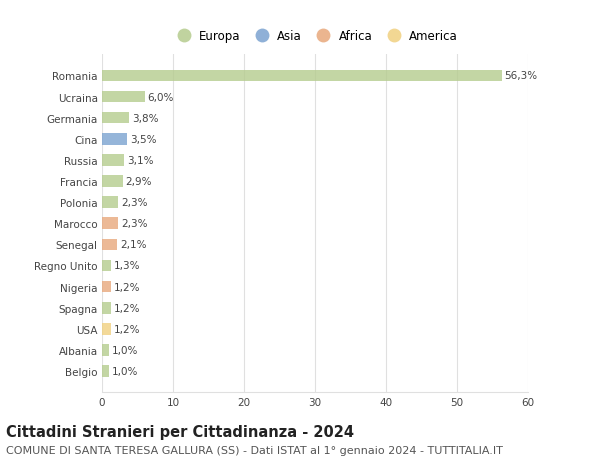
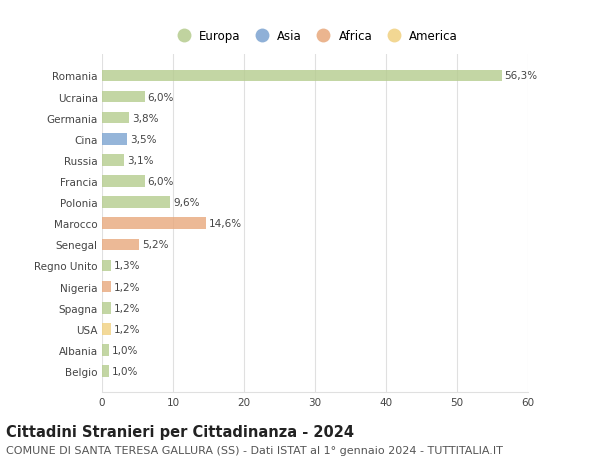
Francia: 2,9% -> 6,0%
Polonia: 2,3% -> 9,6%
Marocco: 2,3% -> 14,6%
Senegal: 2,1% -> 5,2%
